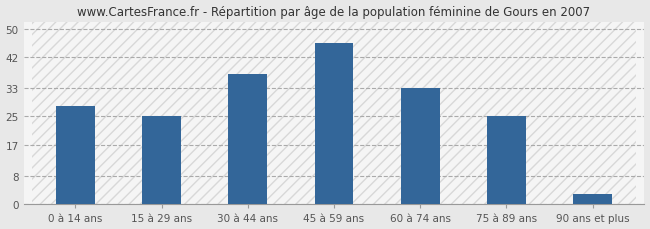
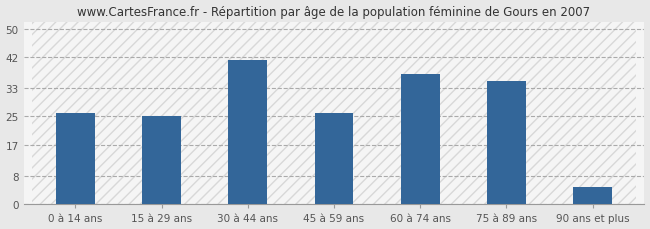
0 à 14 ans: 28 -> 26
30 à 44 ans: 37 -> 41
45 à 59 ans: 46 -> 26
60 à 74 ans: 33 -> 37
75 à 89 ans: 25 -> 35
90 ans et plus: 3 -> 5
